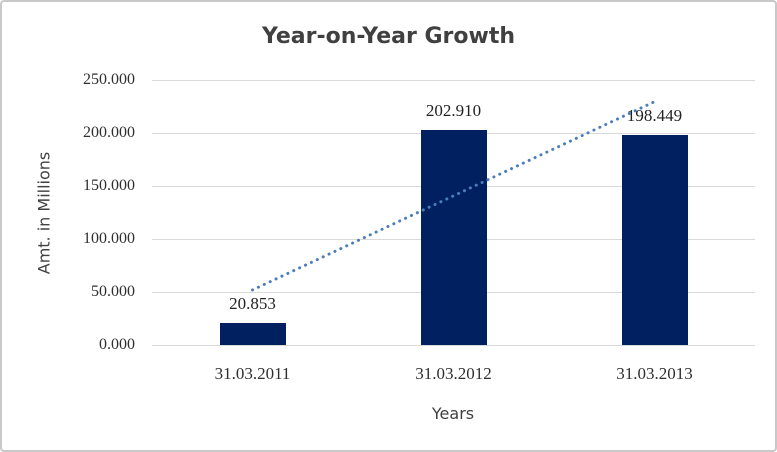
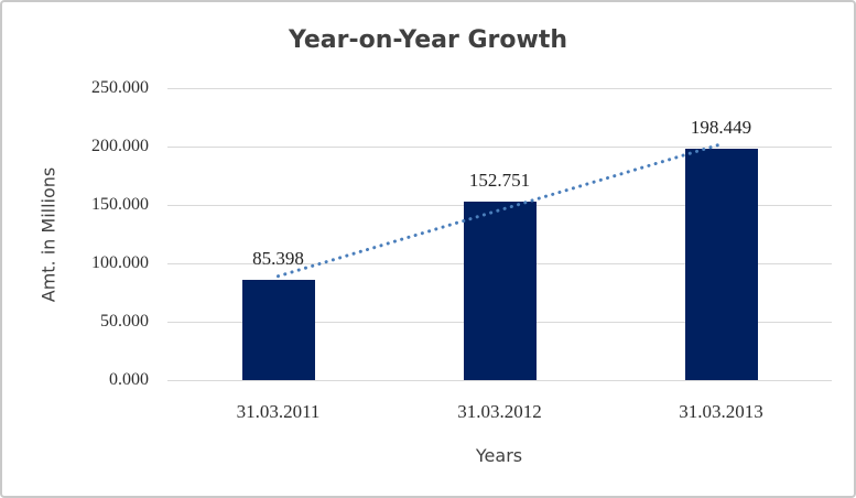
31.03.2011: 20.853 -> 85.398
31.03.2012: 202.910 -> 152.751
